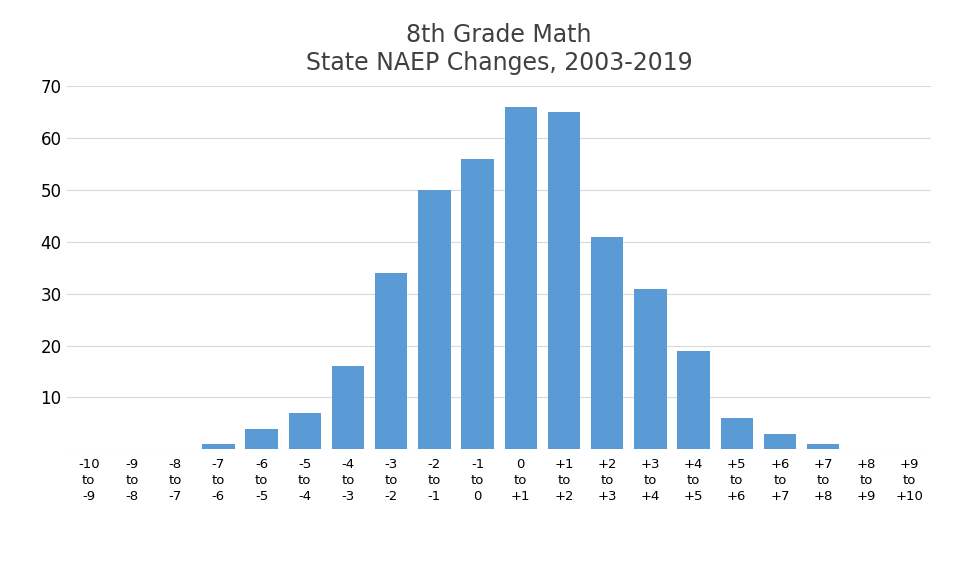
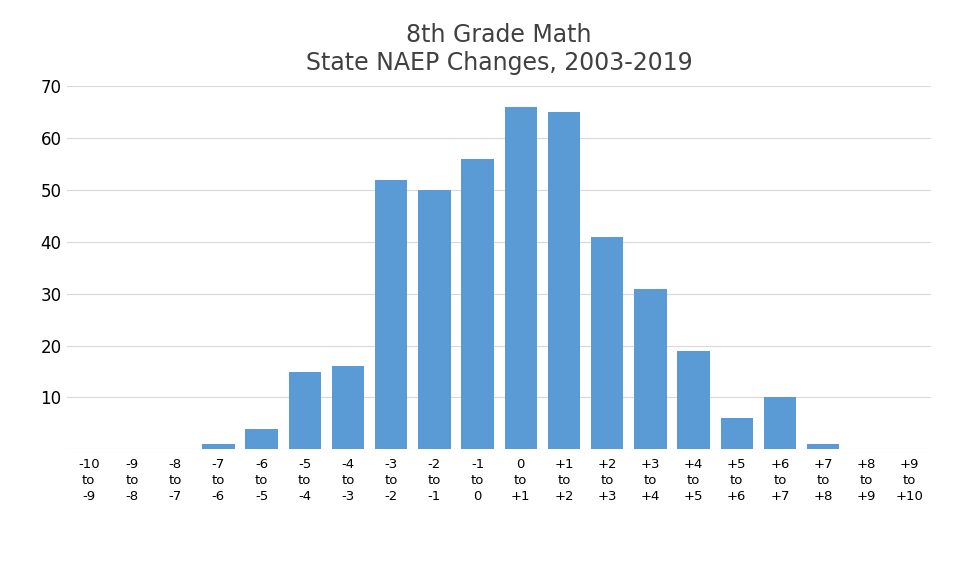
-5 to -4: 7 -> 15
-3 to -2: 34 -> 52
+6 to +7: 3 -> 10
